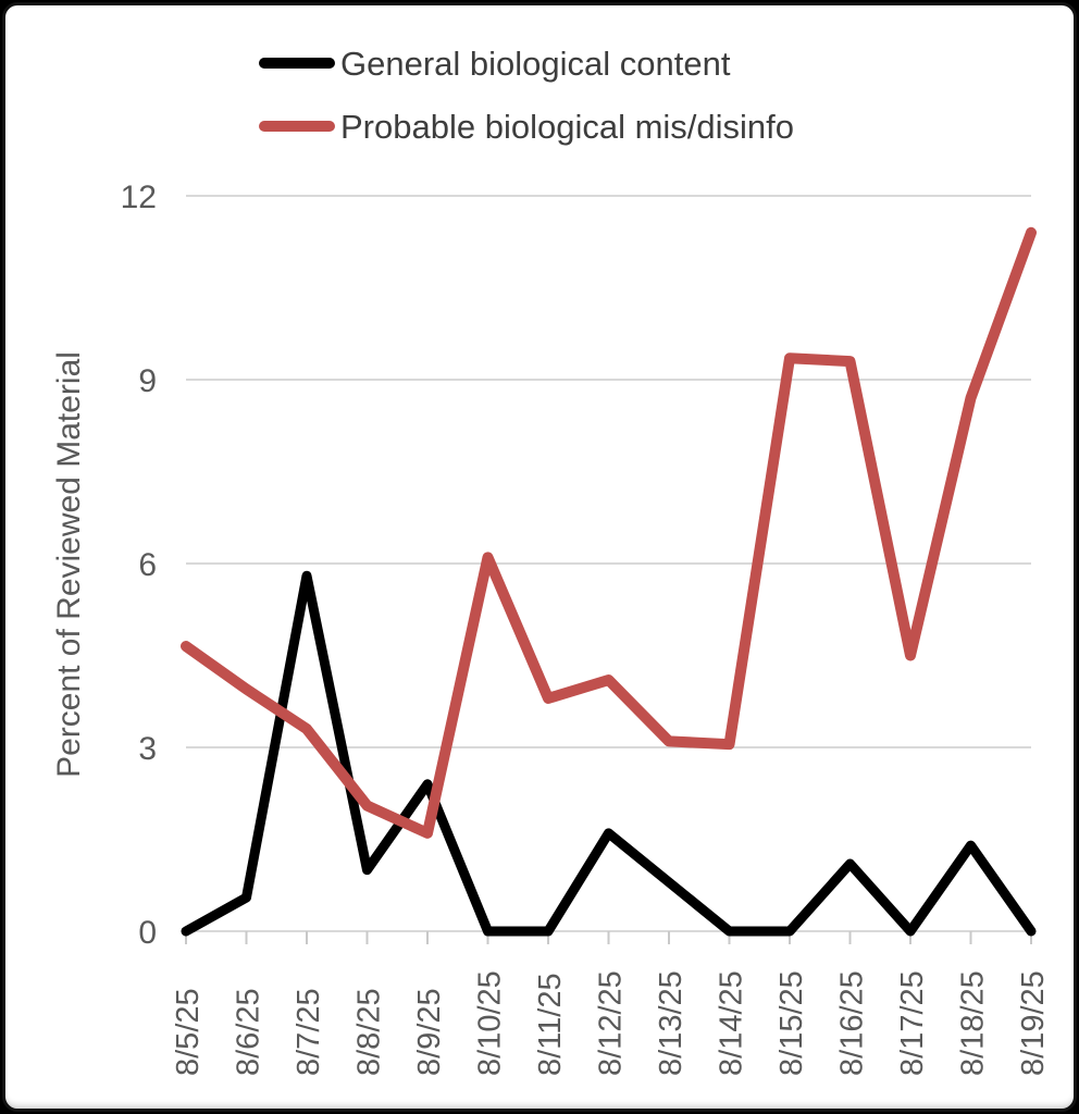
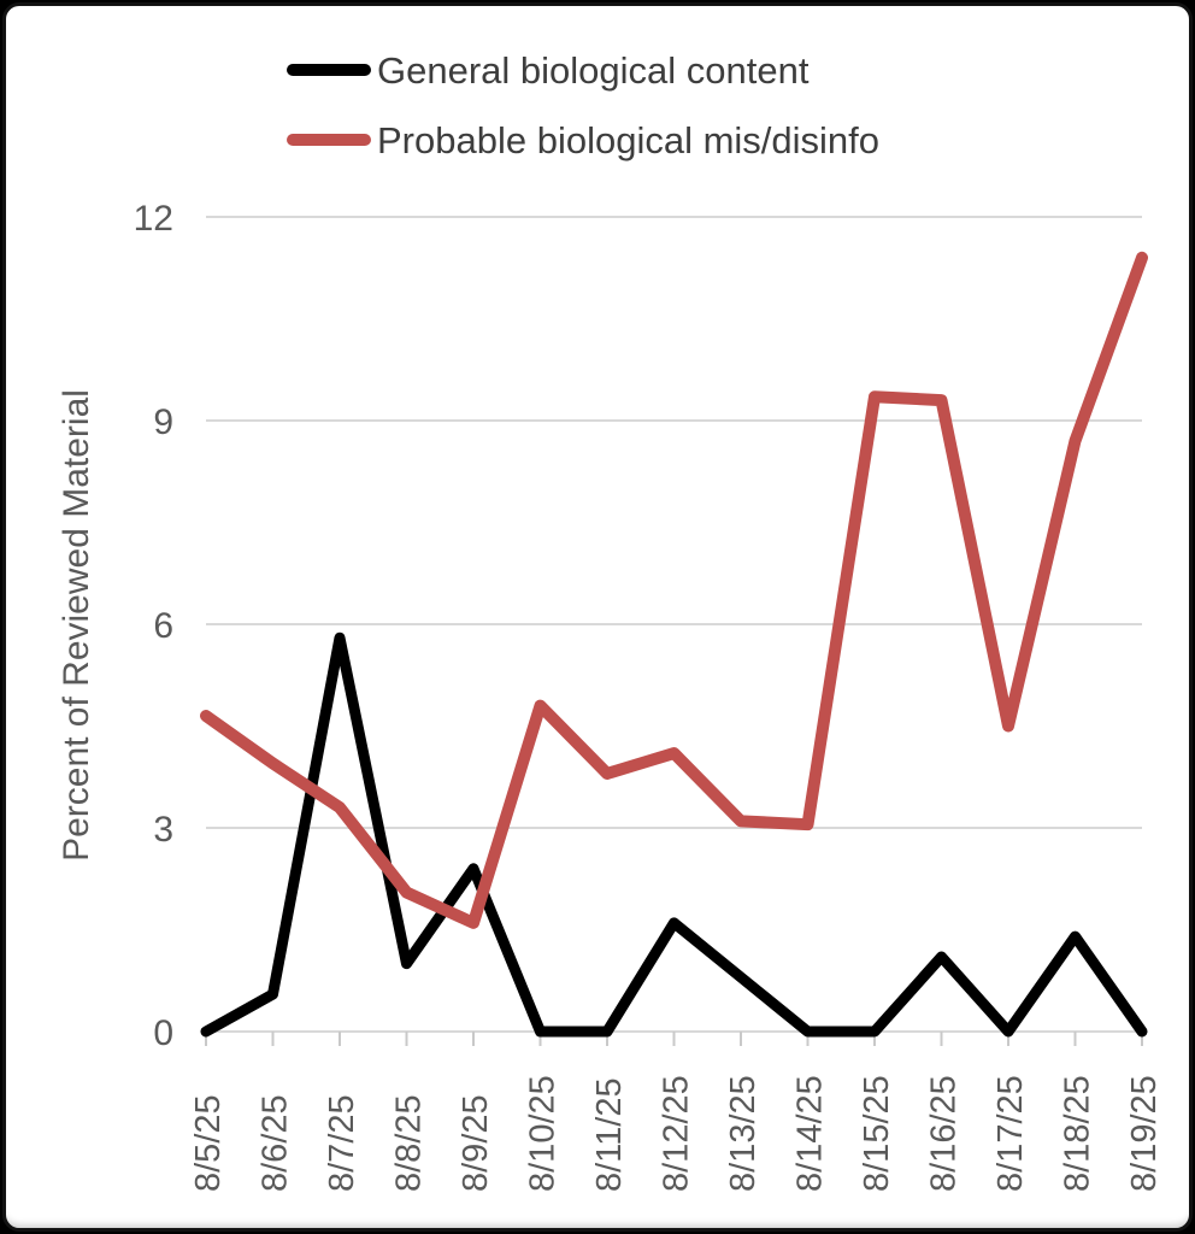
Probable biological mis/disinfo/8/10/25: 6.1 -> 4.8
